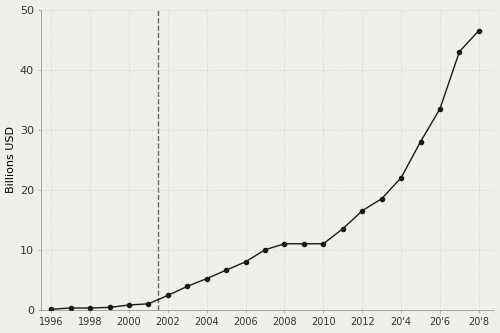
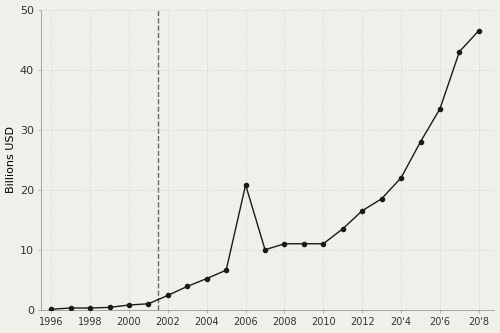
2006: 8.0 -> 20.8
